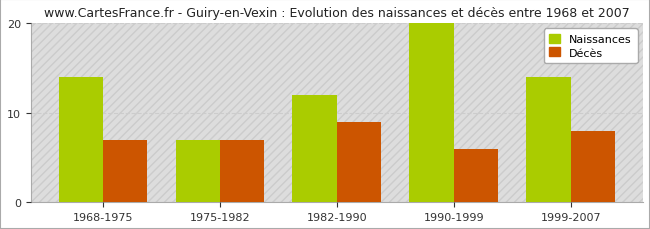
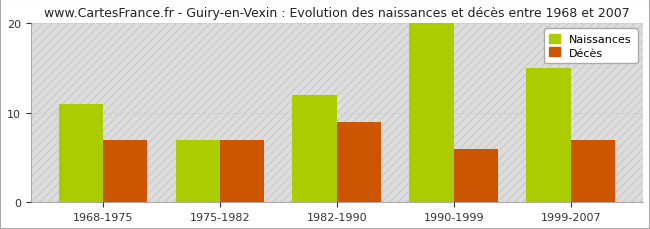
Naissances/1968-1975: 14 -> 11
Naissances/1999-2007: 14 -> 15
Décès/1999-2007: 8 -> 7
